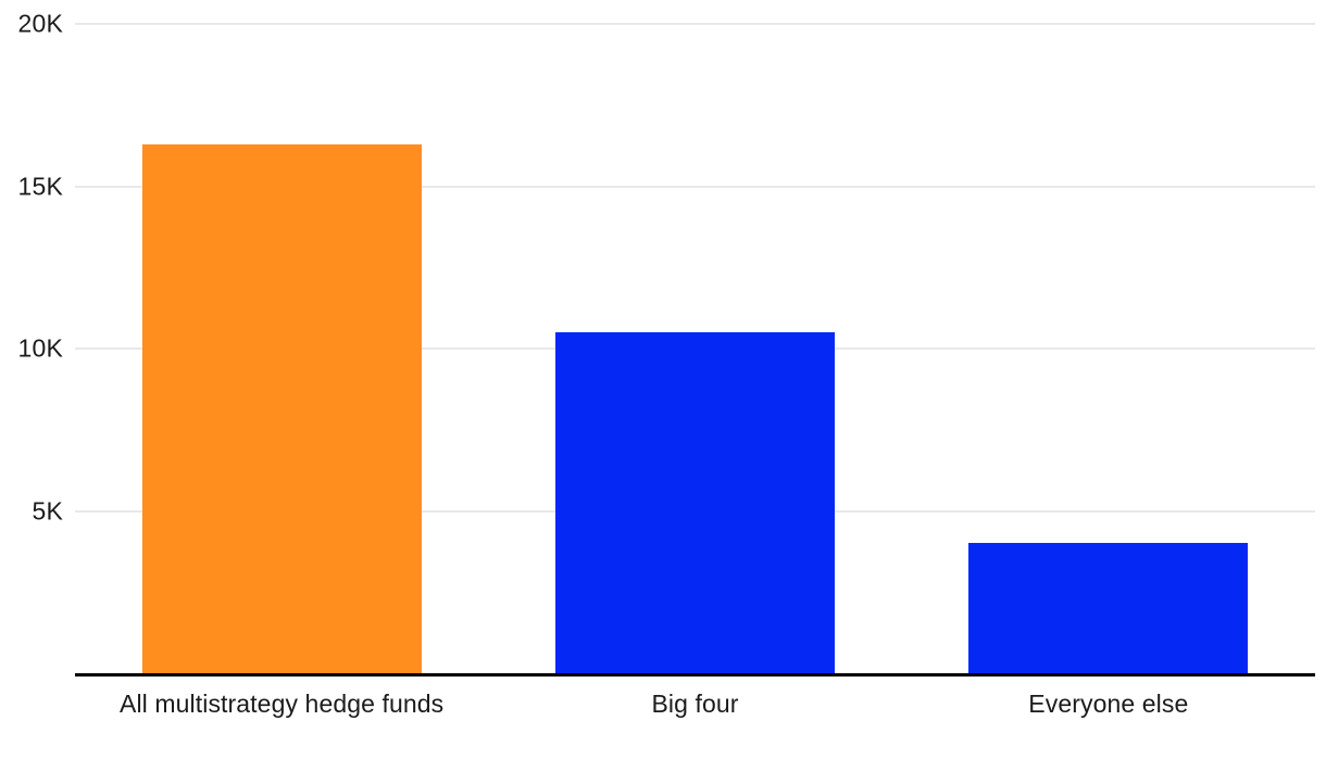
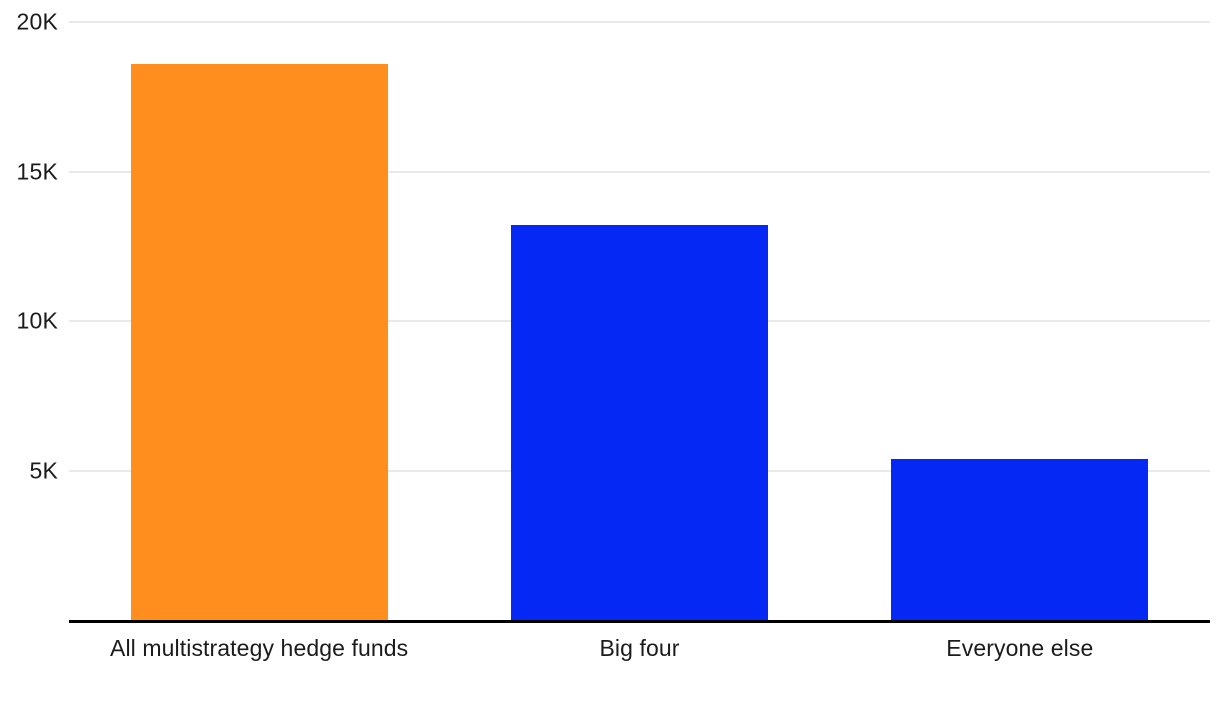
All multistrategy hedge funds: 16.3K -> 18.6K
Big four: 10.5K -> 13.2K
Everyone else: 4.0K -> 5.4K
